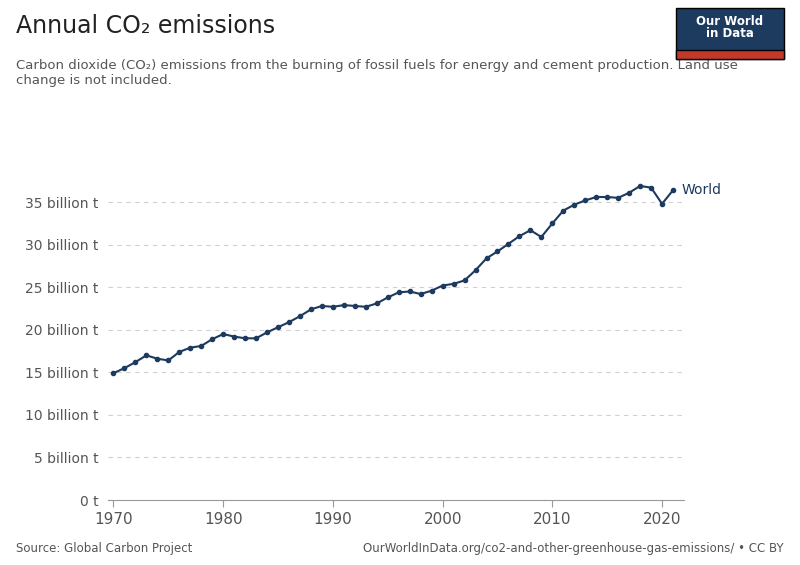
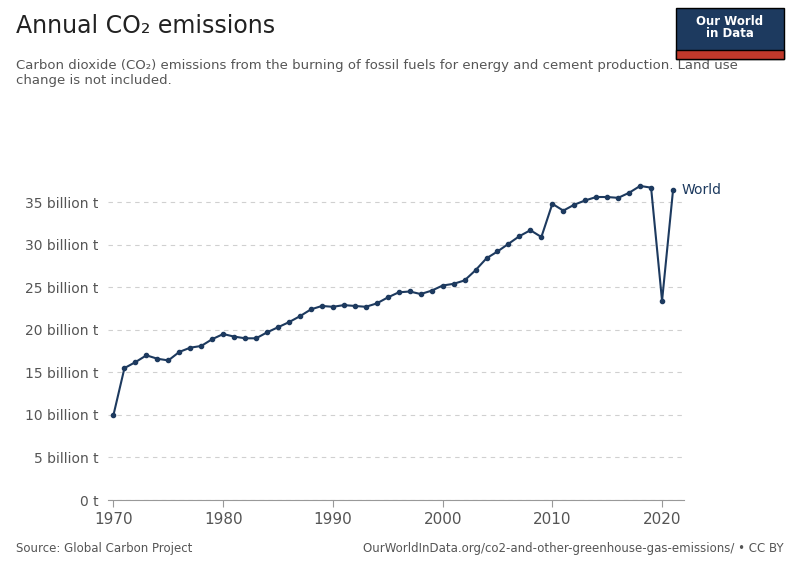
1970: 14.9 billion t -> 10.0 billion t
2010: 32.5 billion t -> 34.8 billion t
2020: 34.8 billion t -> 23.4 billion t
